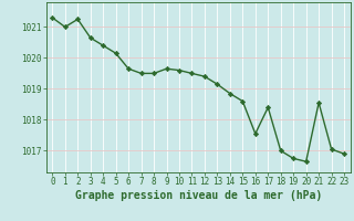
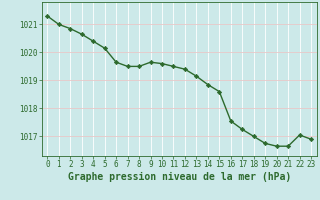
2: 1021.25 -> 1020.85
17: 1018.40 -> 1017.25
21: 1018.55 -> 1016.65
